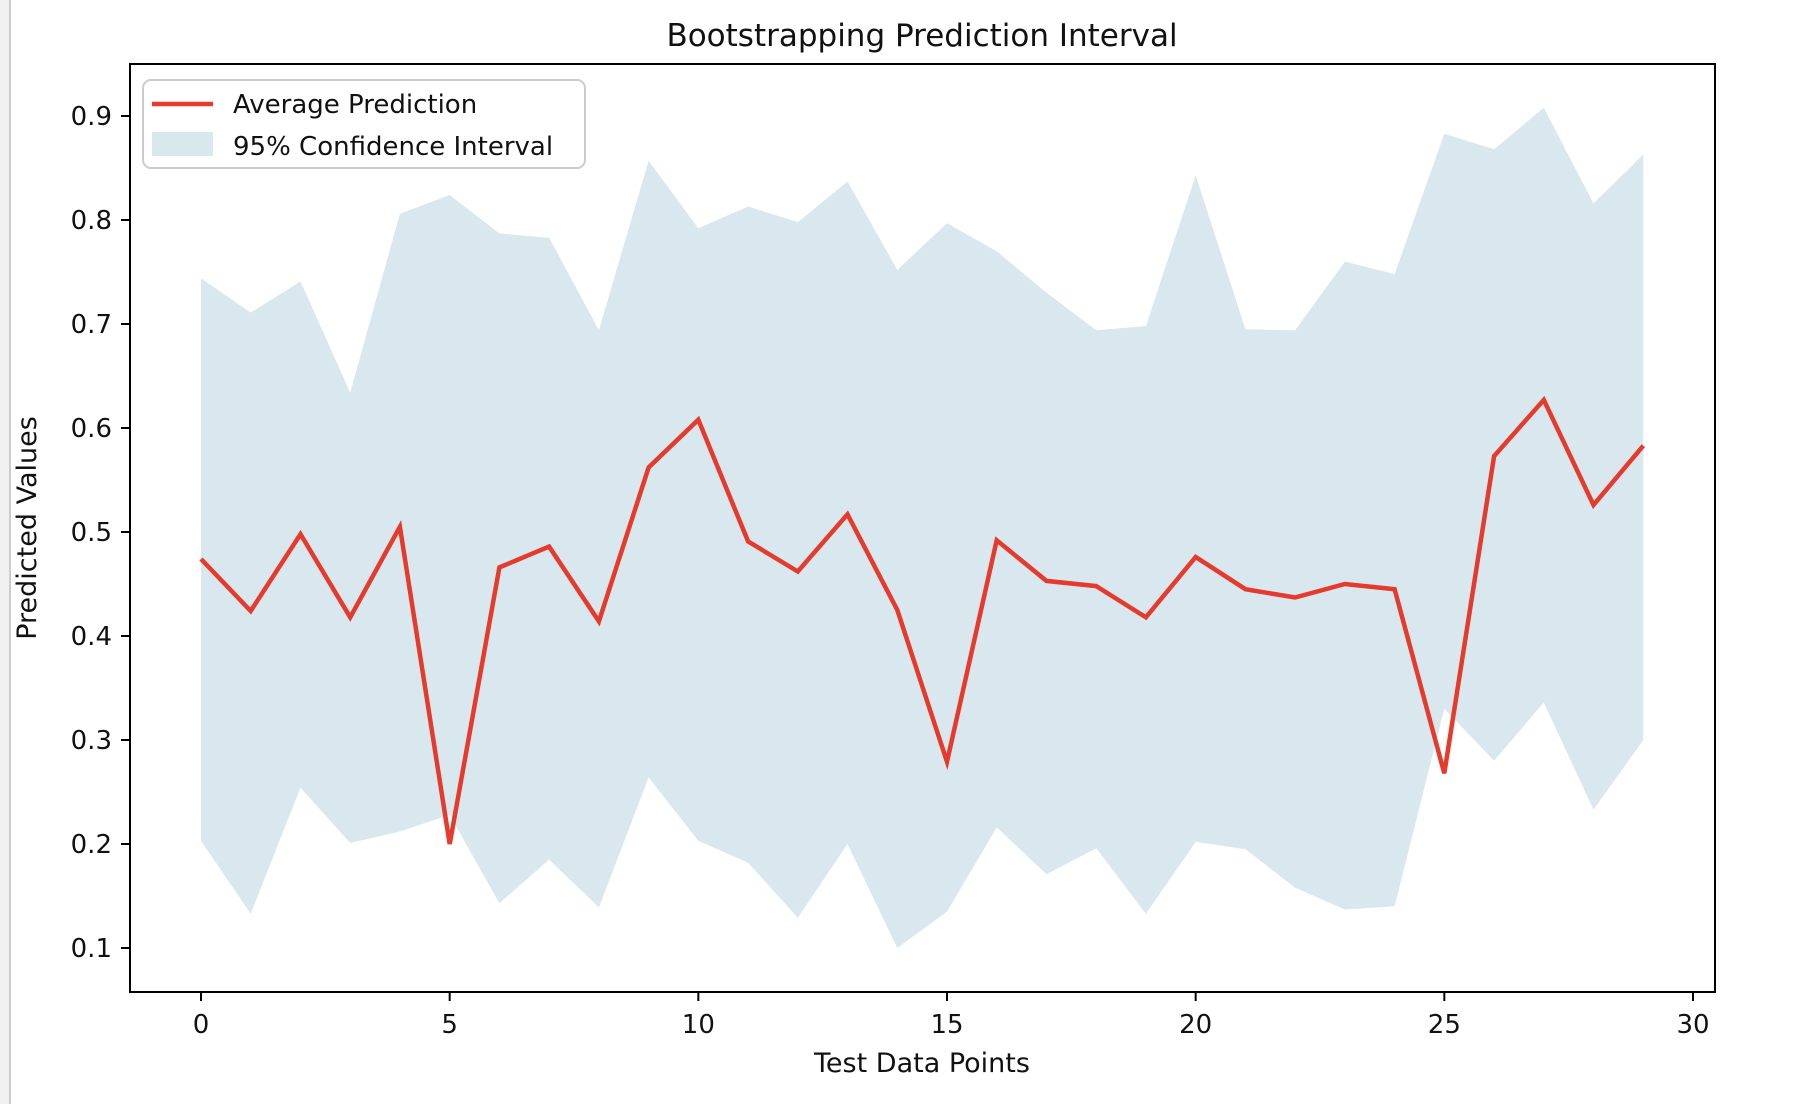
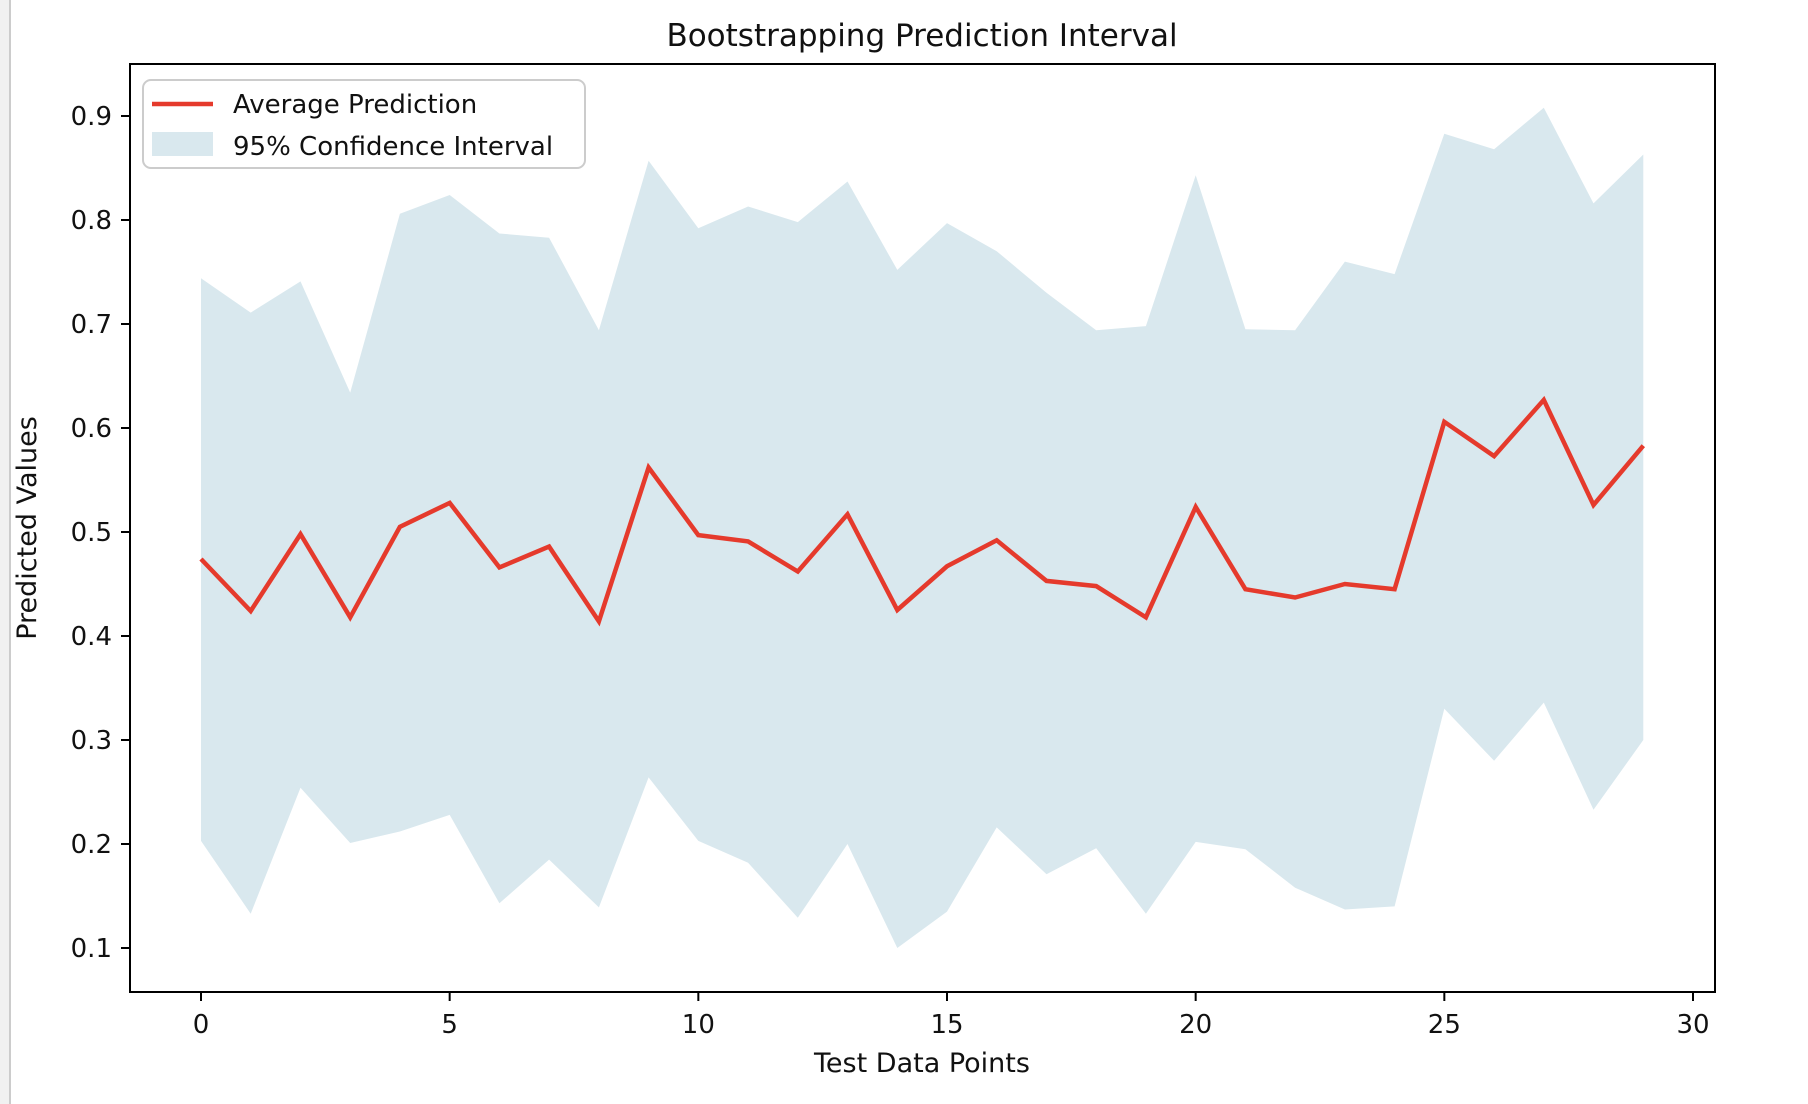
Average Prediction/5: 0.200 -> 0.528
Average Prediction/10: 0.608 -> 0.497
Average Prediction/15: 0.279 -> 0.467
Average Prediction/20: 0.476 -> 0.524
Average Prediction/25: 0.268 -> 0.606
